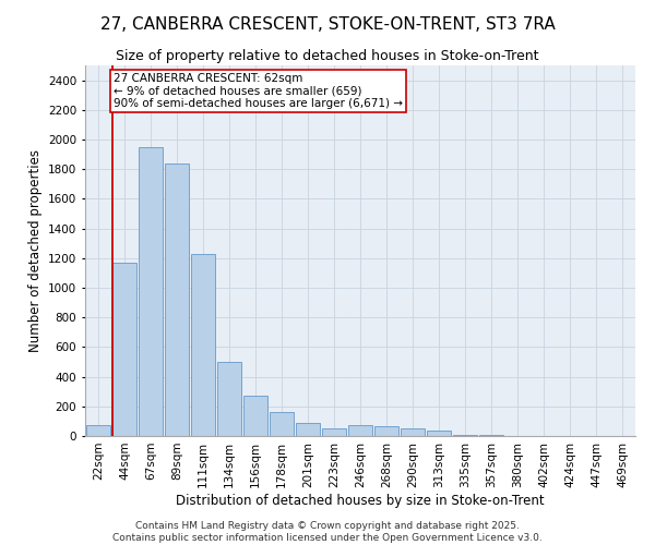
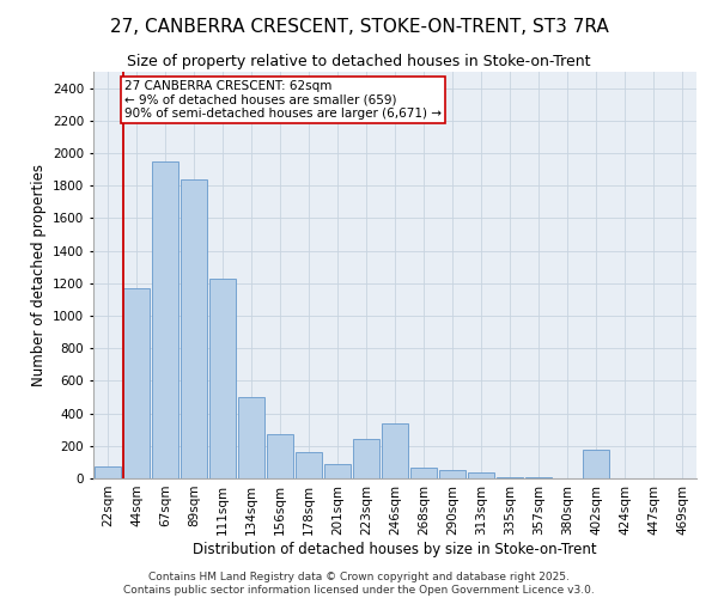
223sqm: 50 -> 240
246sqm: 70 -> 340
402sqm: 0 -> 180
